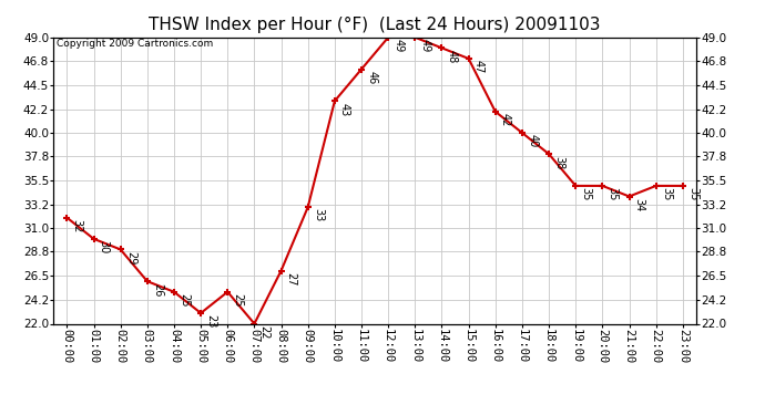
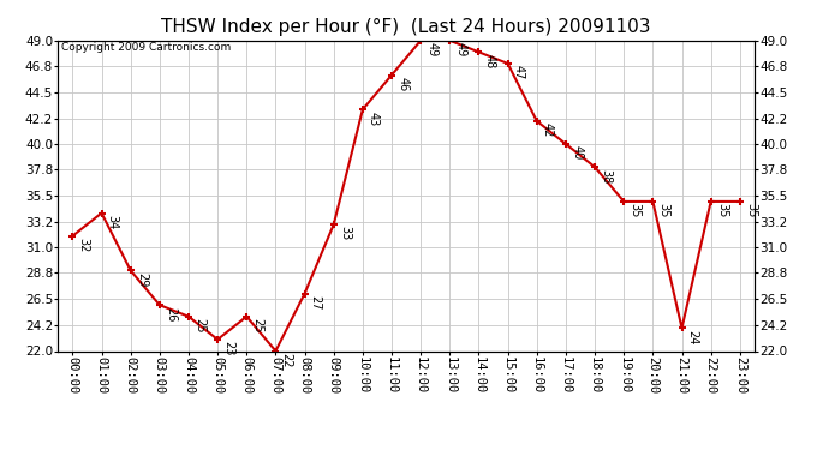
01:00: 30 -> 34
21:00: 34 -> 24
